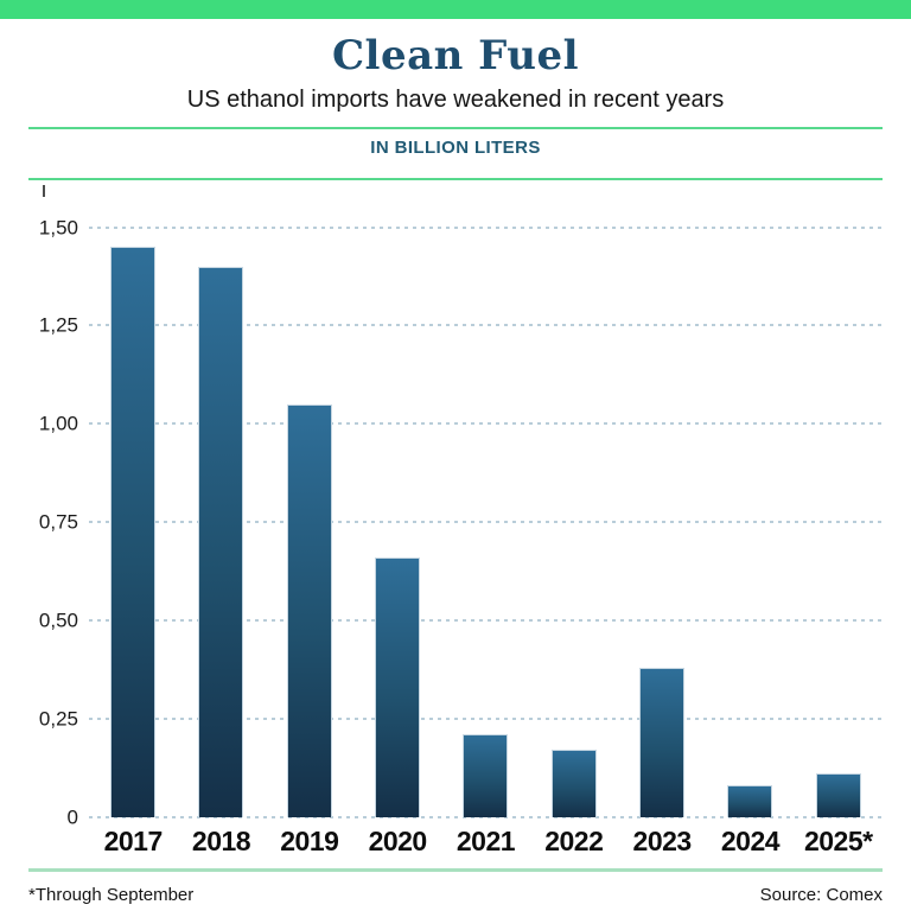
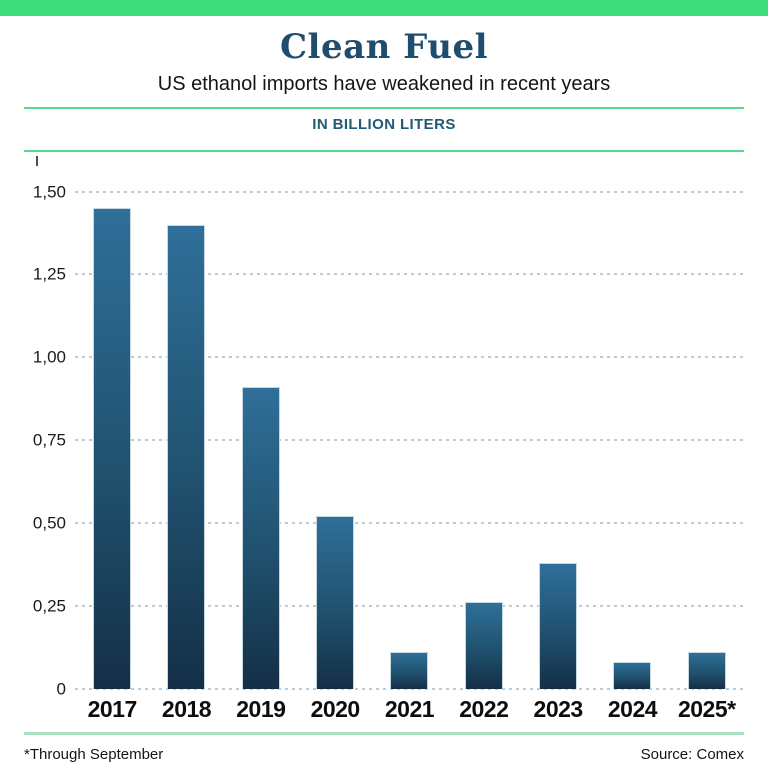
2019: 1,05 -> 0,91
2020: 0,66 -> 0,52
2021: 0,21 -> 0,11
2022: 0,17 -> 0,26
